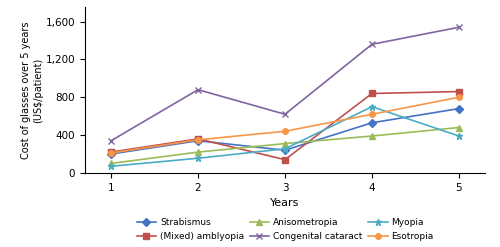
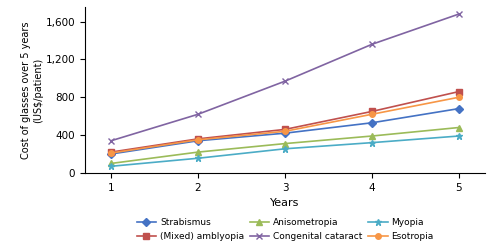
Congenital cataract/2: 880 -> 620
Strabismus/3: 240 -> 420
(Mixed) amblyopia/3: 140 -> 460
Congenital cataract/3: 620 -> 970
(Mixed) amblyopia/4: 840 -> 650
Myopia/4: 700 -> 320
Congenital cataract/5: 1,540 -> 1,680
